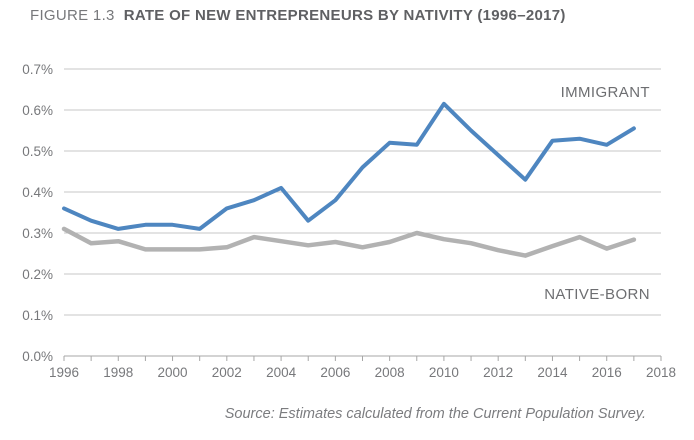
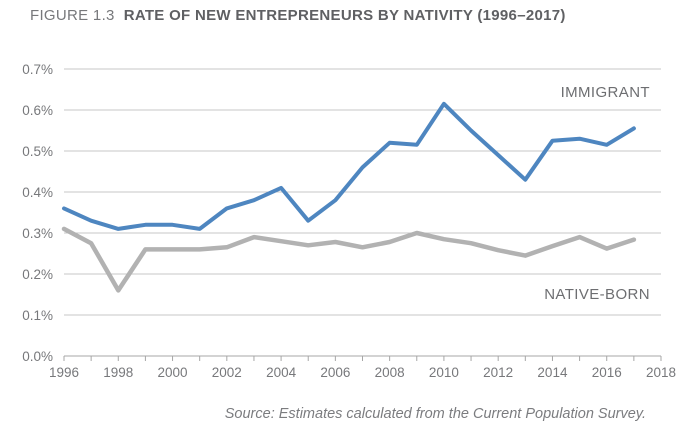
NATIVE-BORN/1998: 0.28% -> 0.16%
